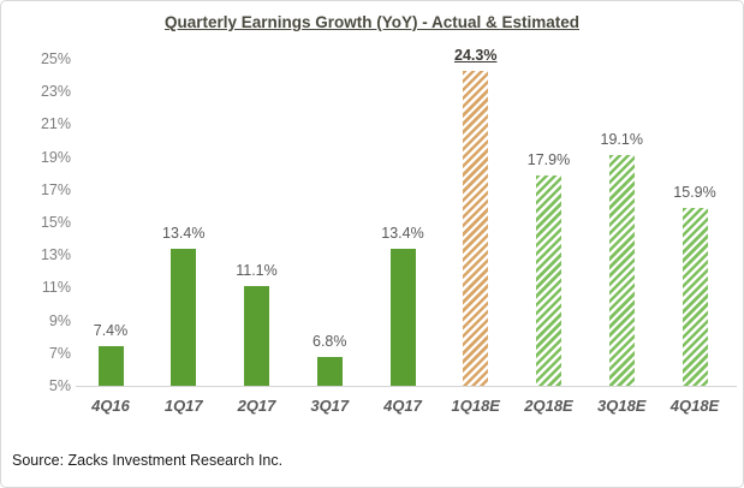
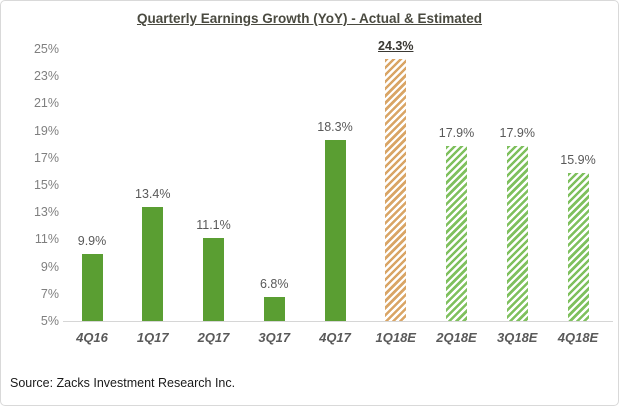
4Q16: 7.4% -> 9.9%
4Q17: 13.4% -> 18.3%
3Q18E: 19.1% -> 17.9%
